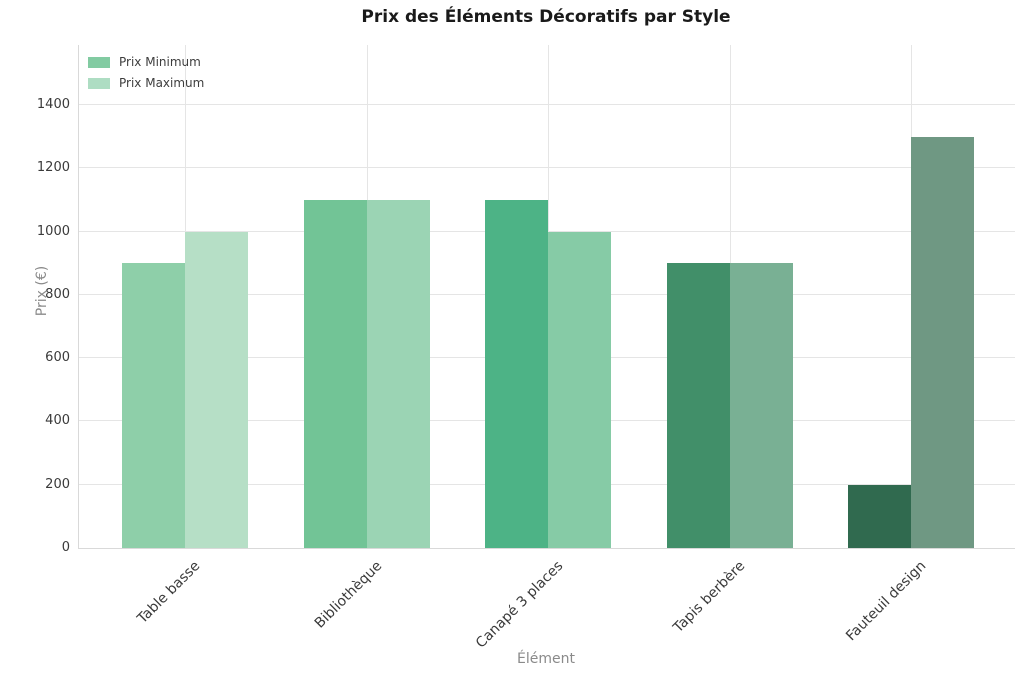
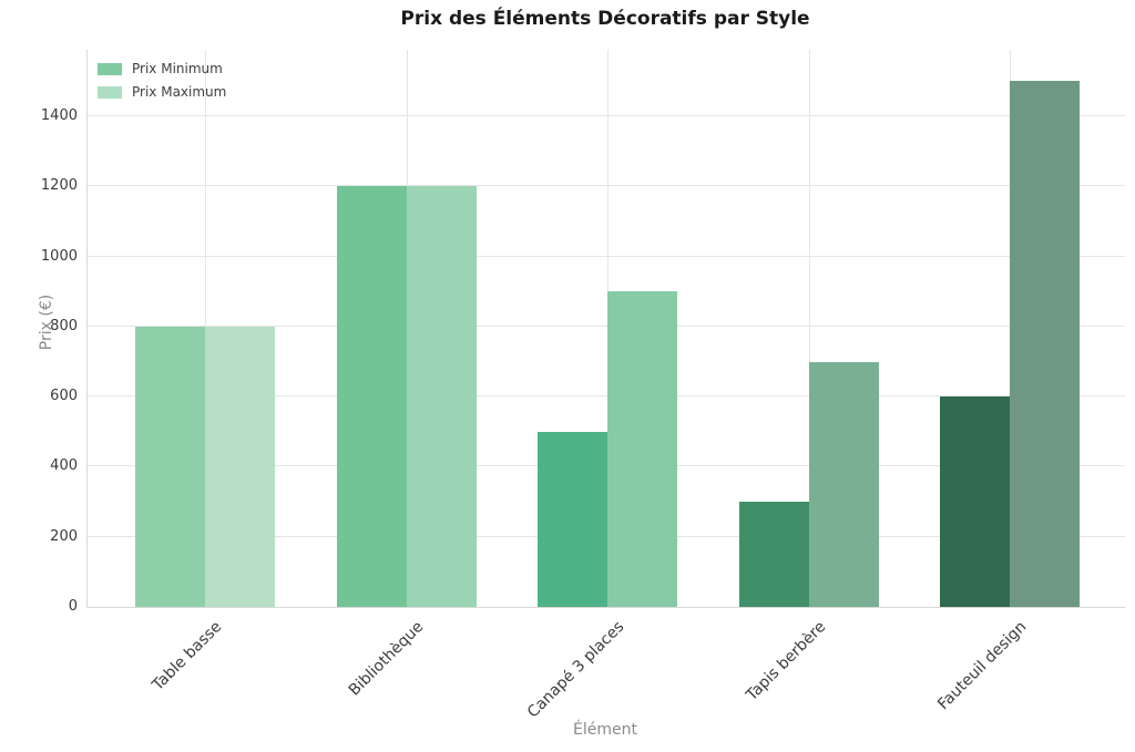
Prix Minimum/Table basse: 900 -> 800
Prix Maximum/Table basse: 1000 -> 800
Prix Minimum/Bibliothèque: 1100 -> 1200
Prix Maximum/Bibliothèque: 1100 -> 1200
Prix Minimum/Canapé 3 places: 1100 -> 500
Prix Maximum/Canapé 3 places: 1000 -> 900
Prix Minimum/Tapis berbère: 900 -> 300
Prix Maximum/Tapis berbère: 900 -> 700
Prix Minimum/Fauteuil design: 200 -> 600
Prix Maximum/Fauteuil design: 1300 -> 1500
